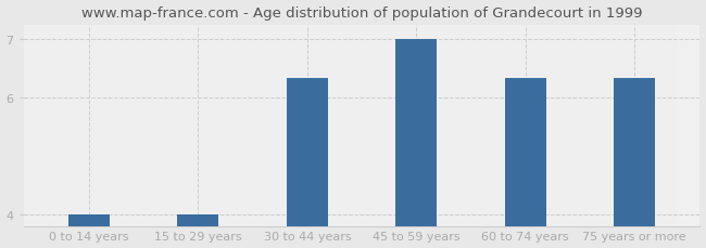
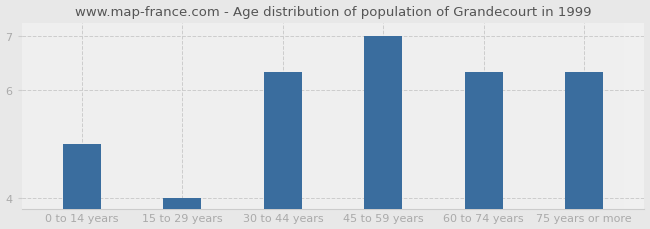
0 to 14 years: 4.00 -> 5.00
